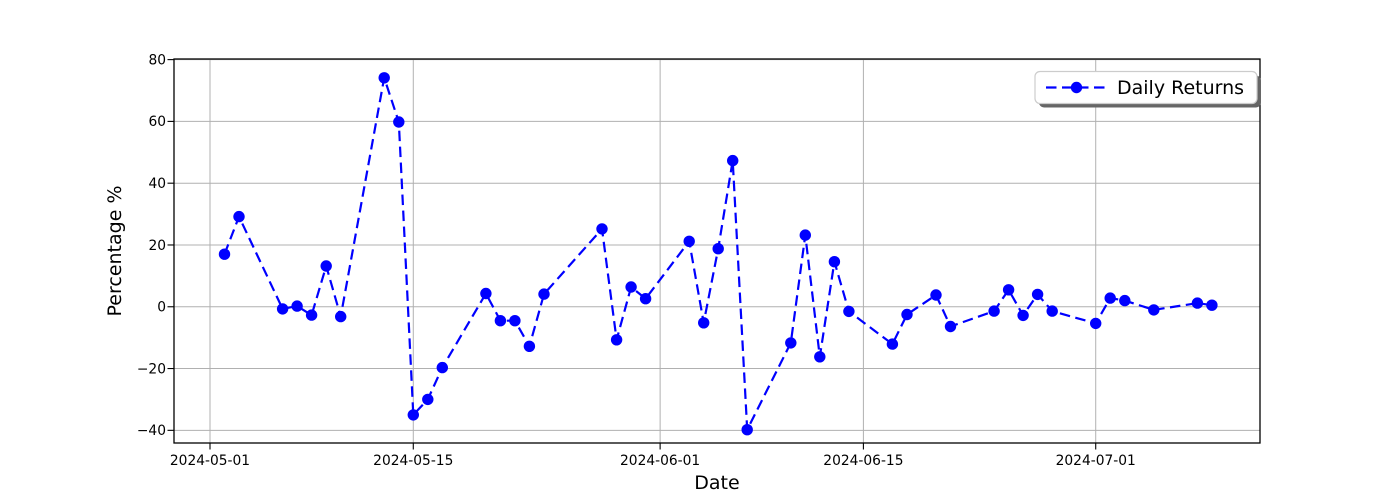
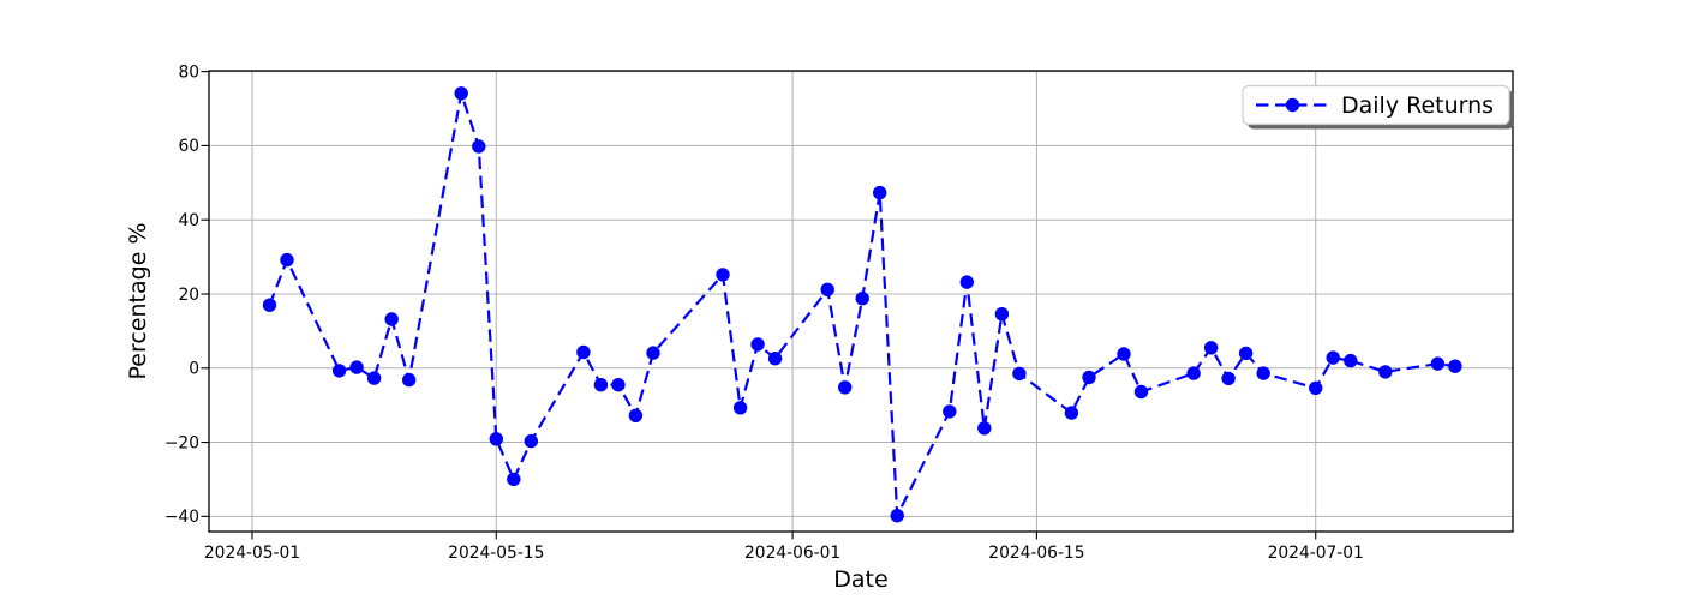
2024-05-15: -35 -> -19
